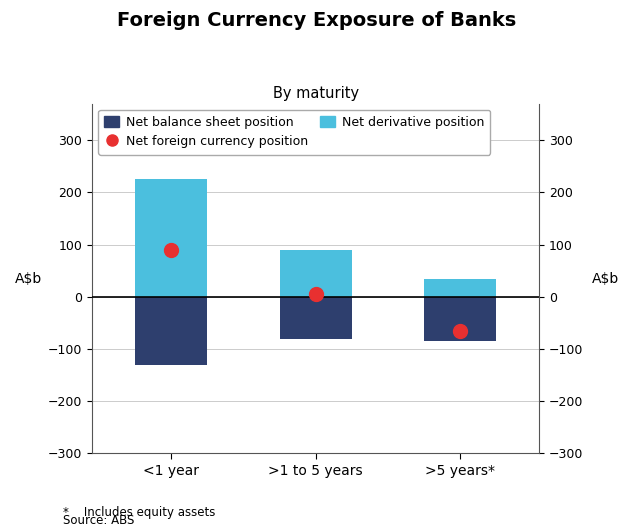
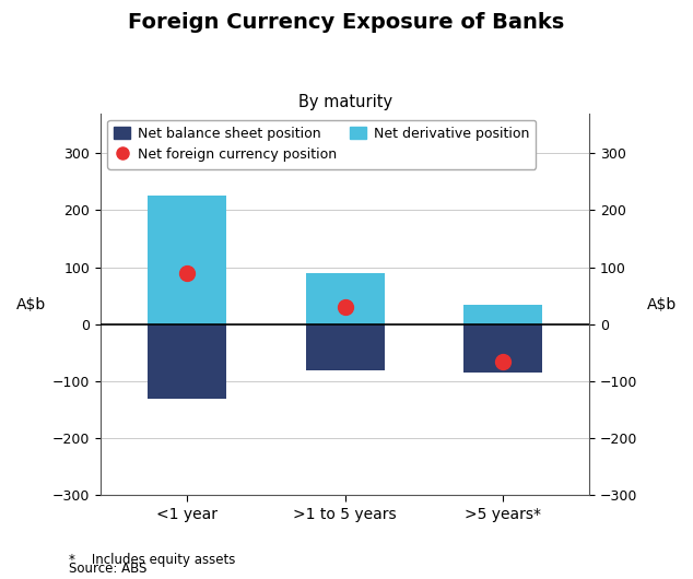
Net foreign currency position/>1 to 5 years: 5 -> 30
